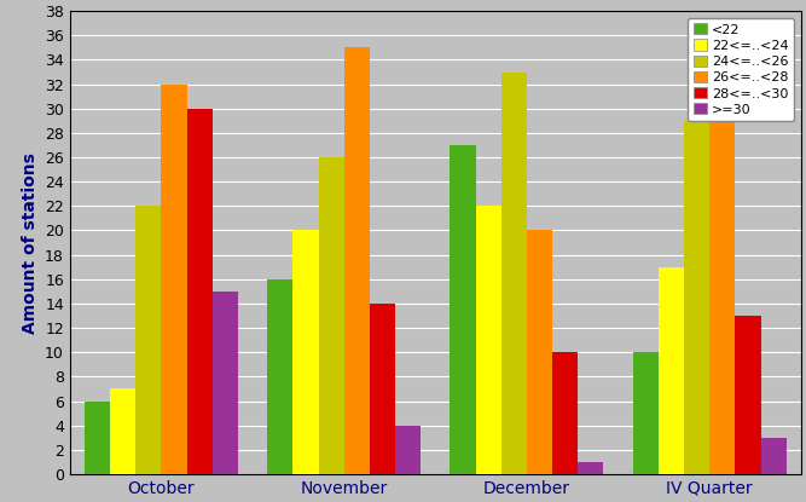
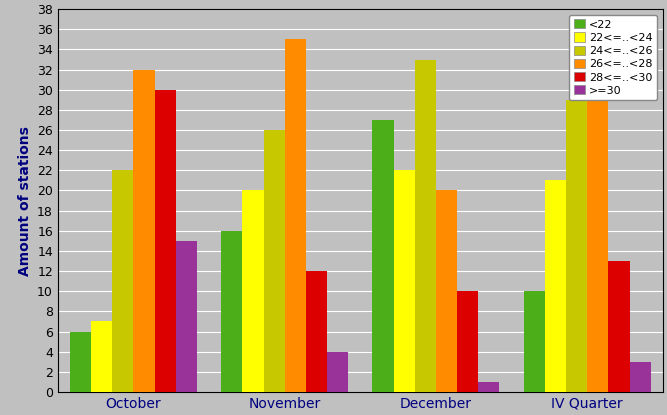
28<=..<30/November: 14 -> 12
22<=..<24/IV Quarter: 17 -> 21
